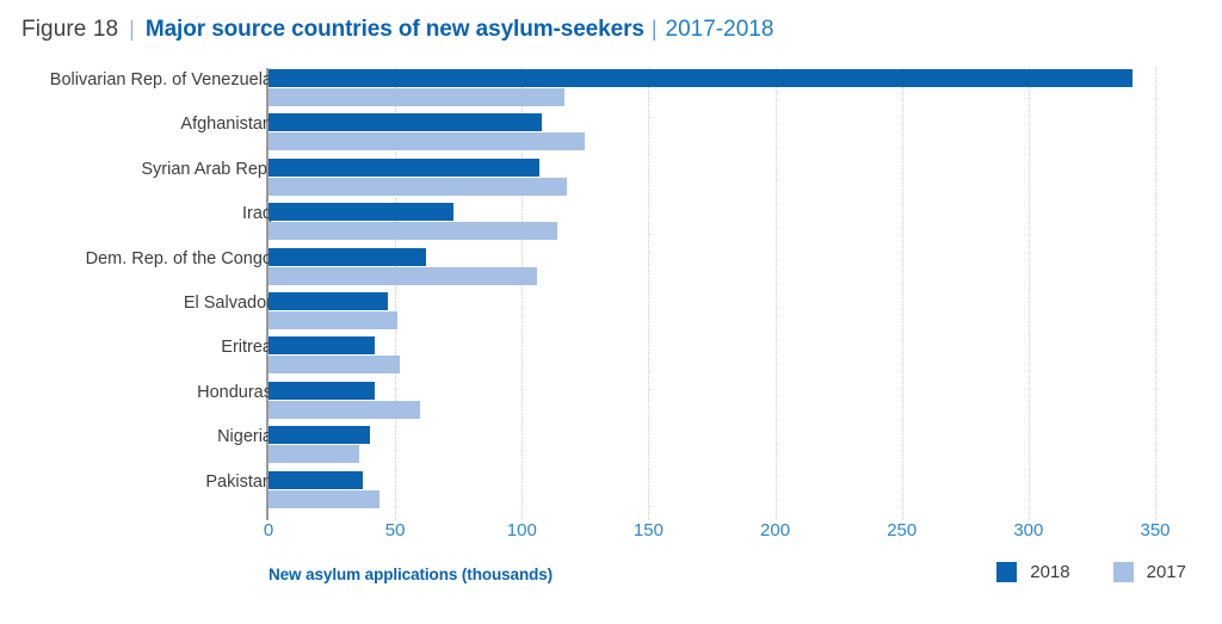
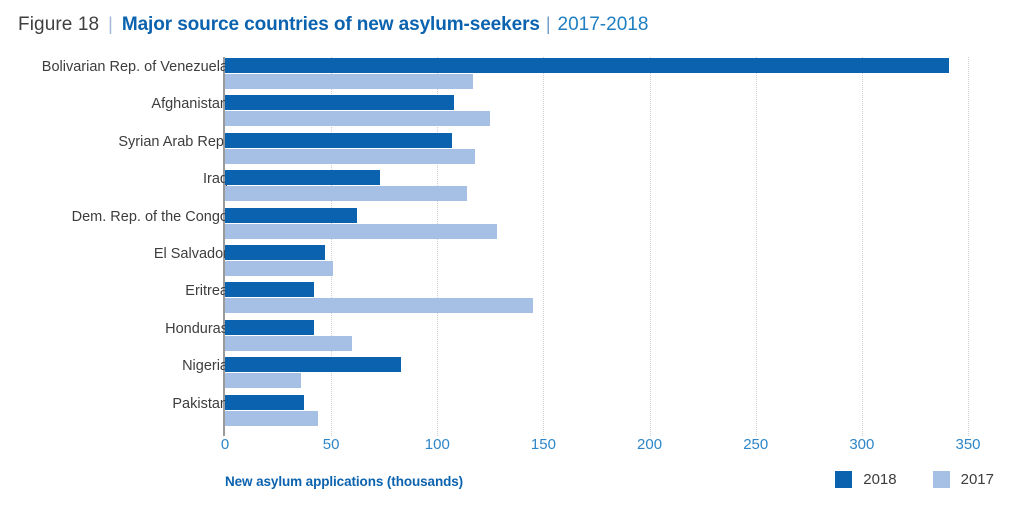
2017/Dem. Rep. of the Congo: 106 -> 128
2017/Eritrea: 52 -> 145
2018/Nigeria: 40 -> 83
